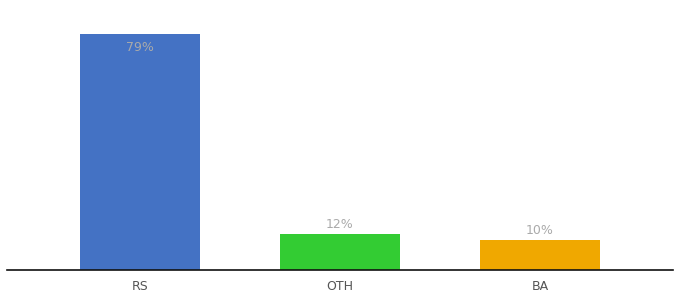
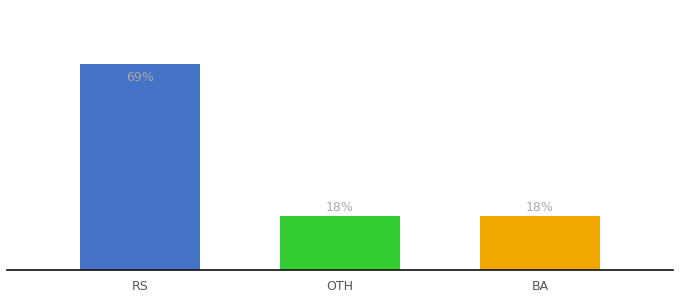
RS: 79% -> 69%
OTH: 12% -> 18%
BA: 10% -> 18%
